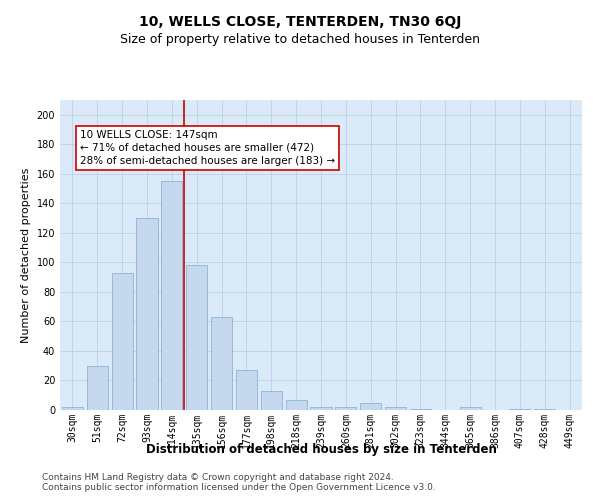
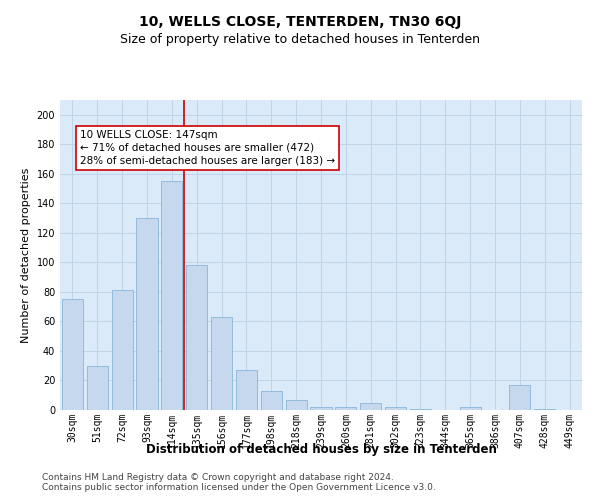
30sqm: 2 -> 75
72sqm: 93 -> 81
407sqm: 1 -> 17
